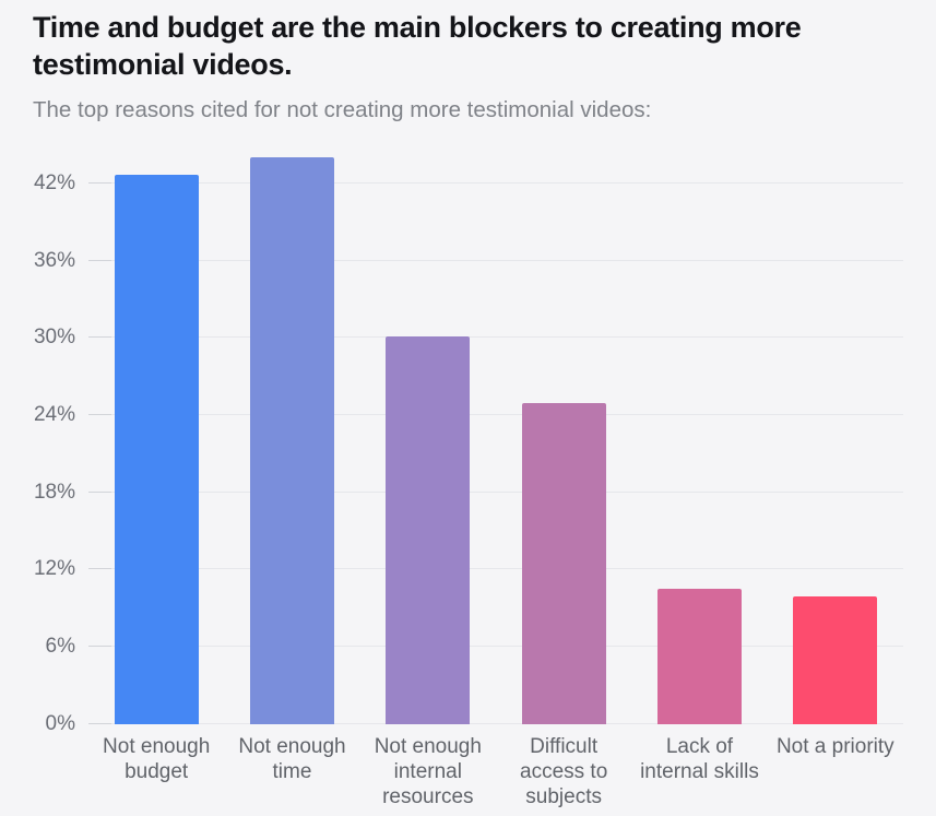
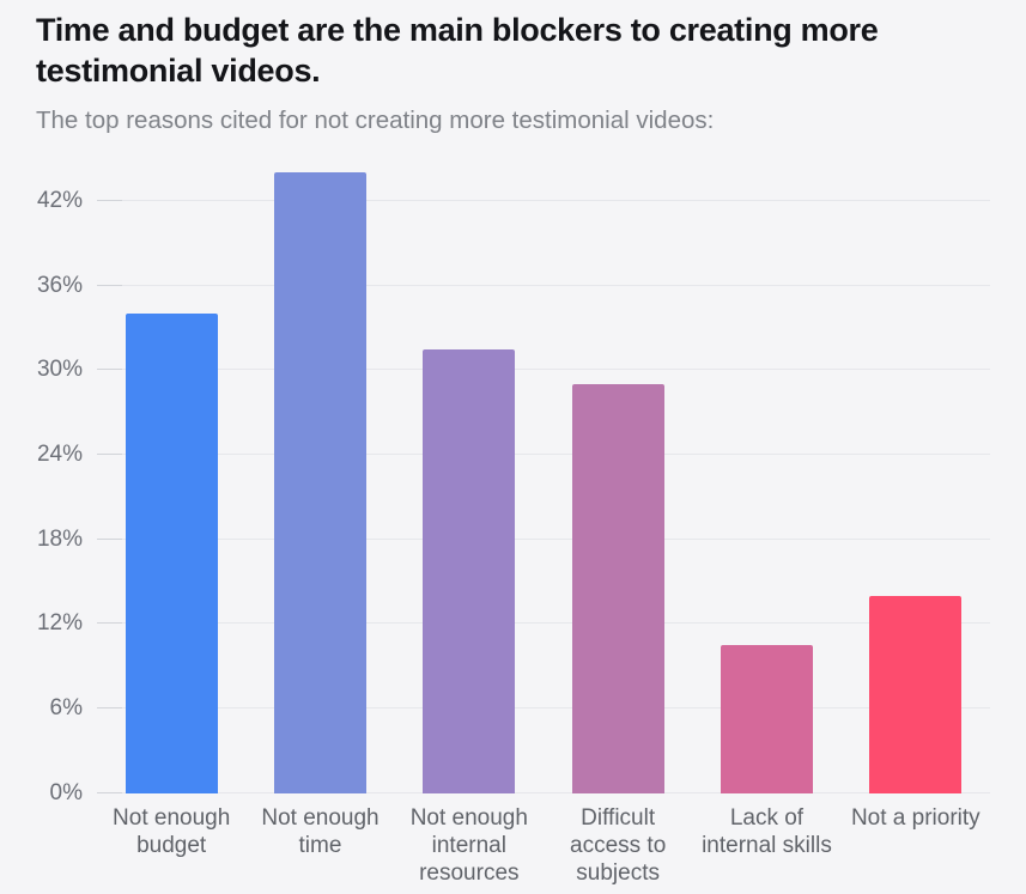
Not enough budget: 42.7% -> 34.0%
Not enough internal resources: 30.1% -> 31.5%
Difficult access to subjects: 24.9% -> 29.0%
Not a priority: 9.9% -> 14.0%
